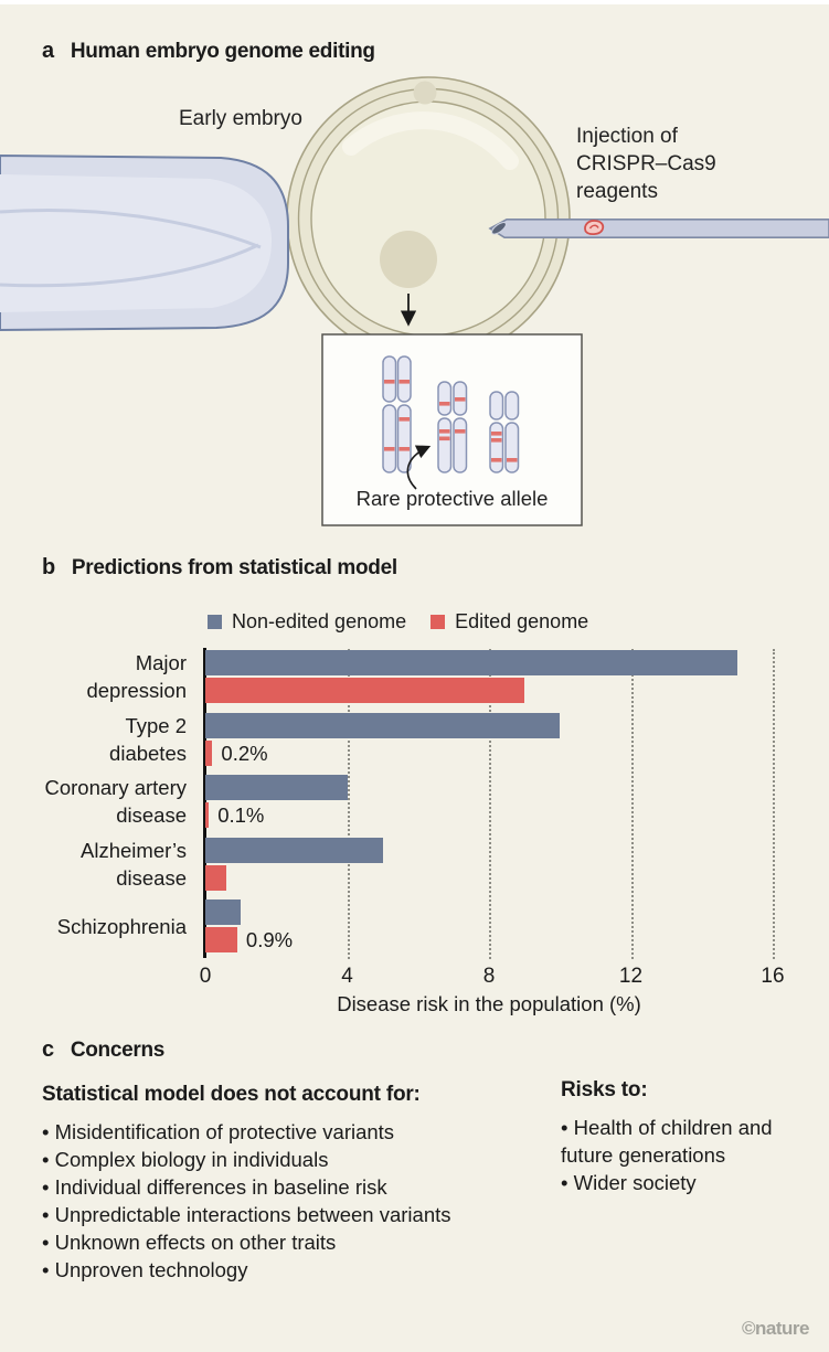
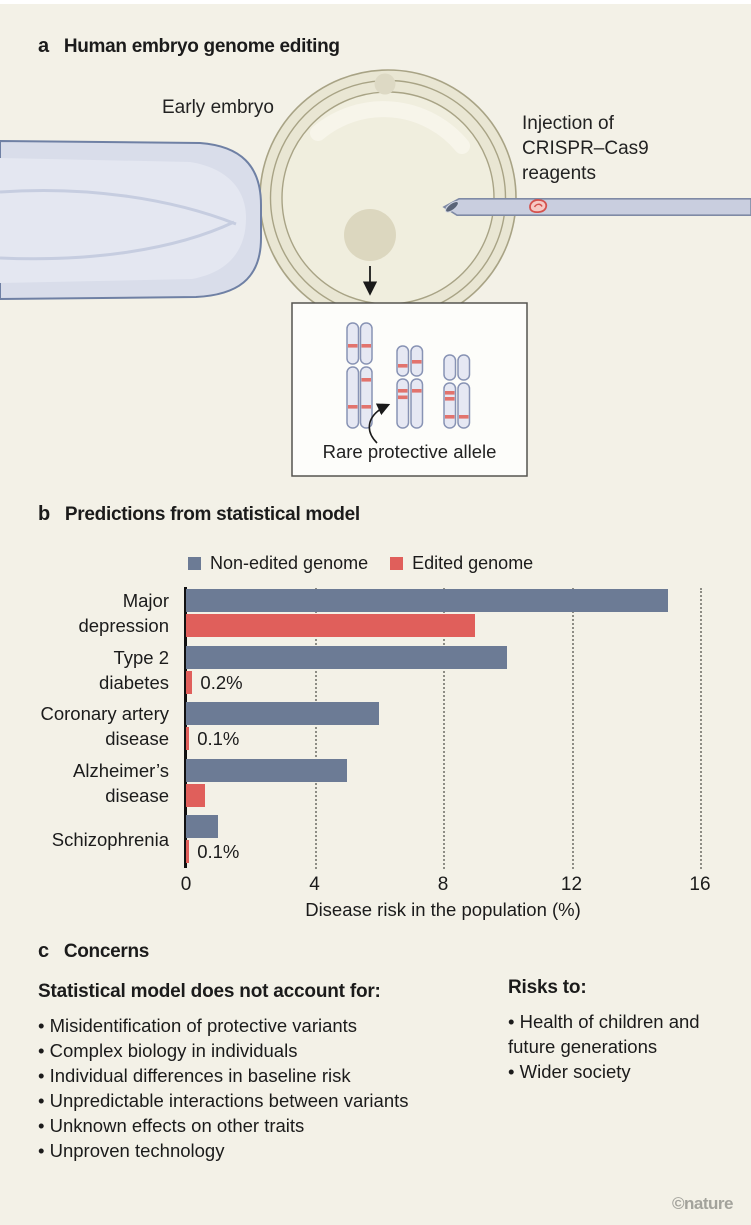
Non-edited genome/Coronary artery disease: 4 -> 6
Edited genome/Schizophrenia: 0.9% -> 0.1%
